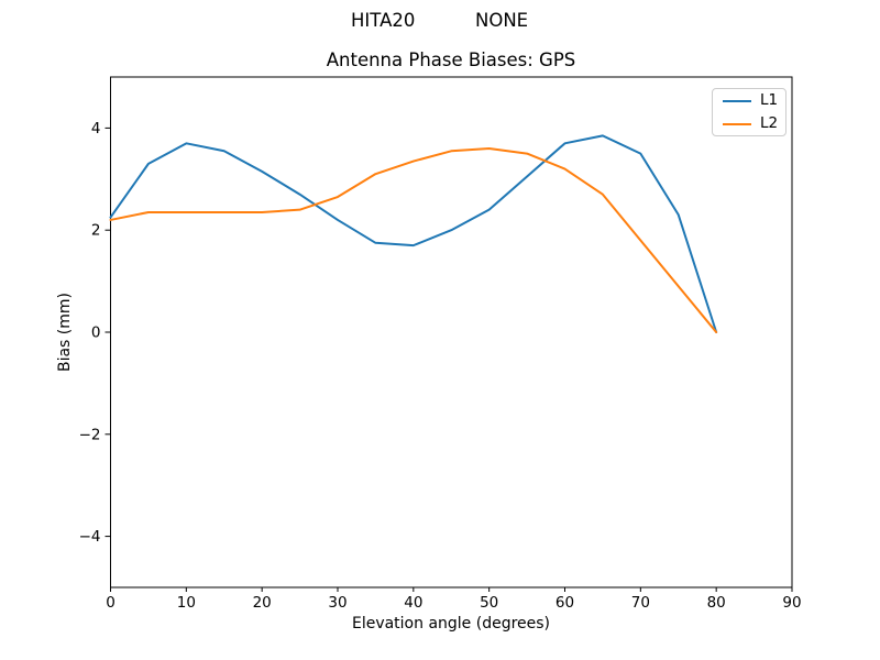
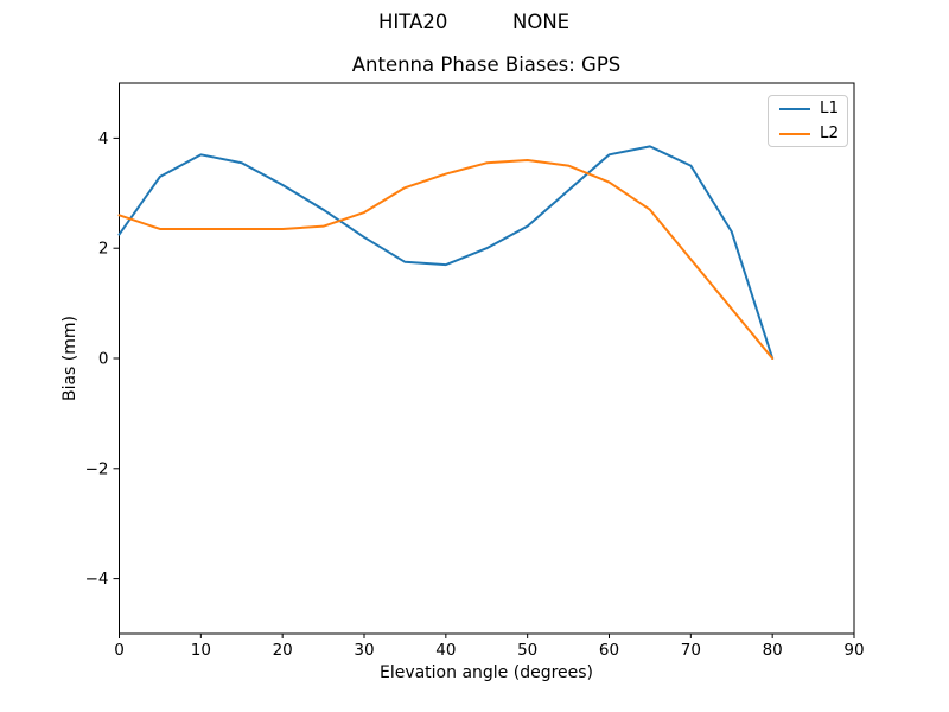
L2/0: 2.2 -> 2.6
